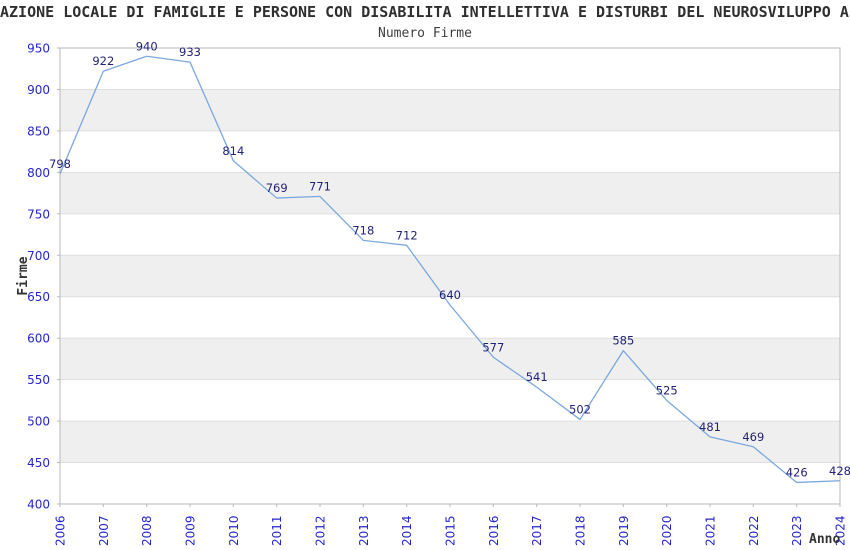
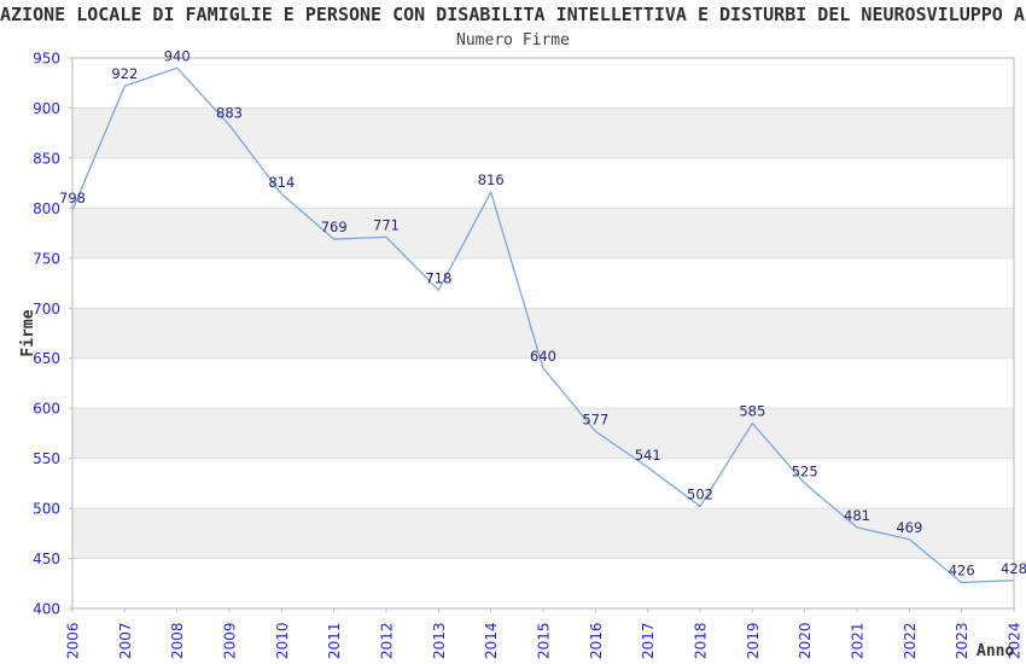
2009: 933 -> 883
2014: 712 -> 816
